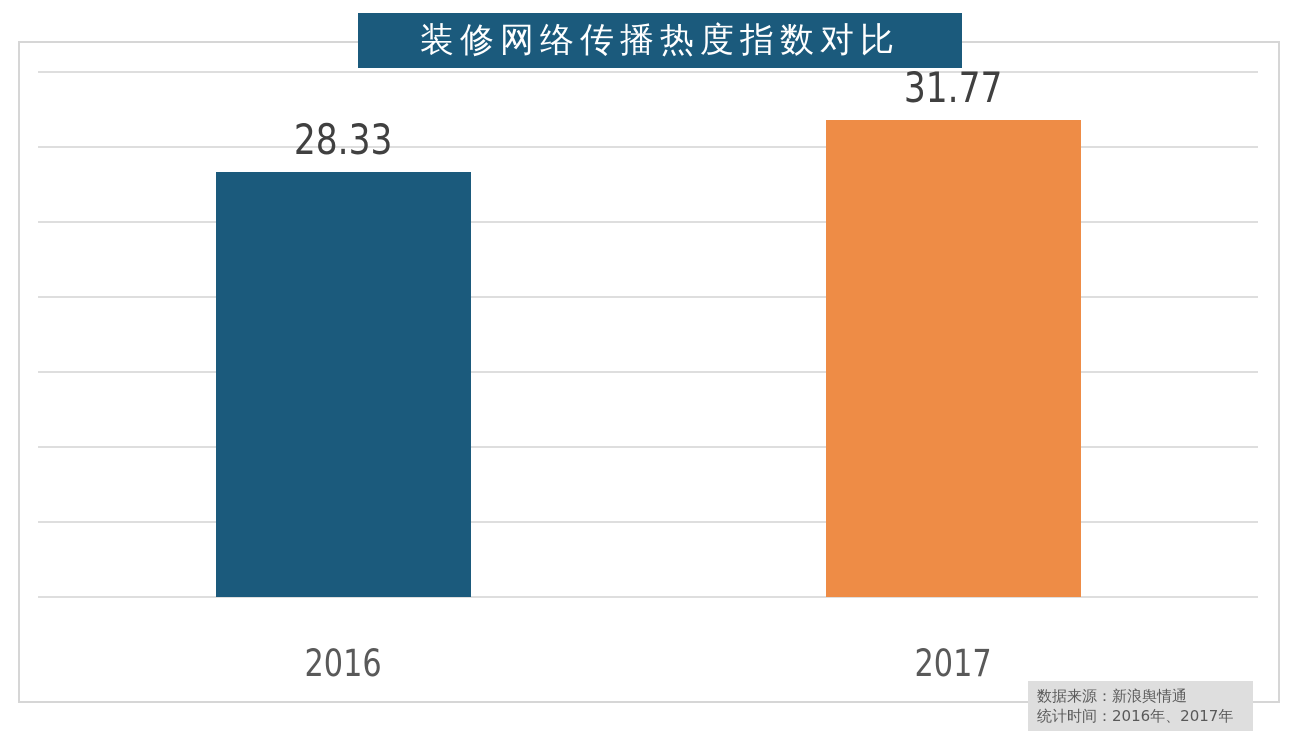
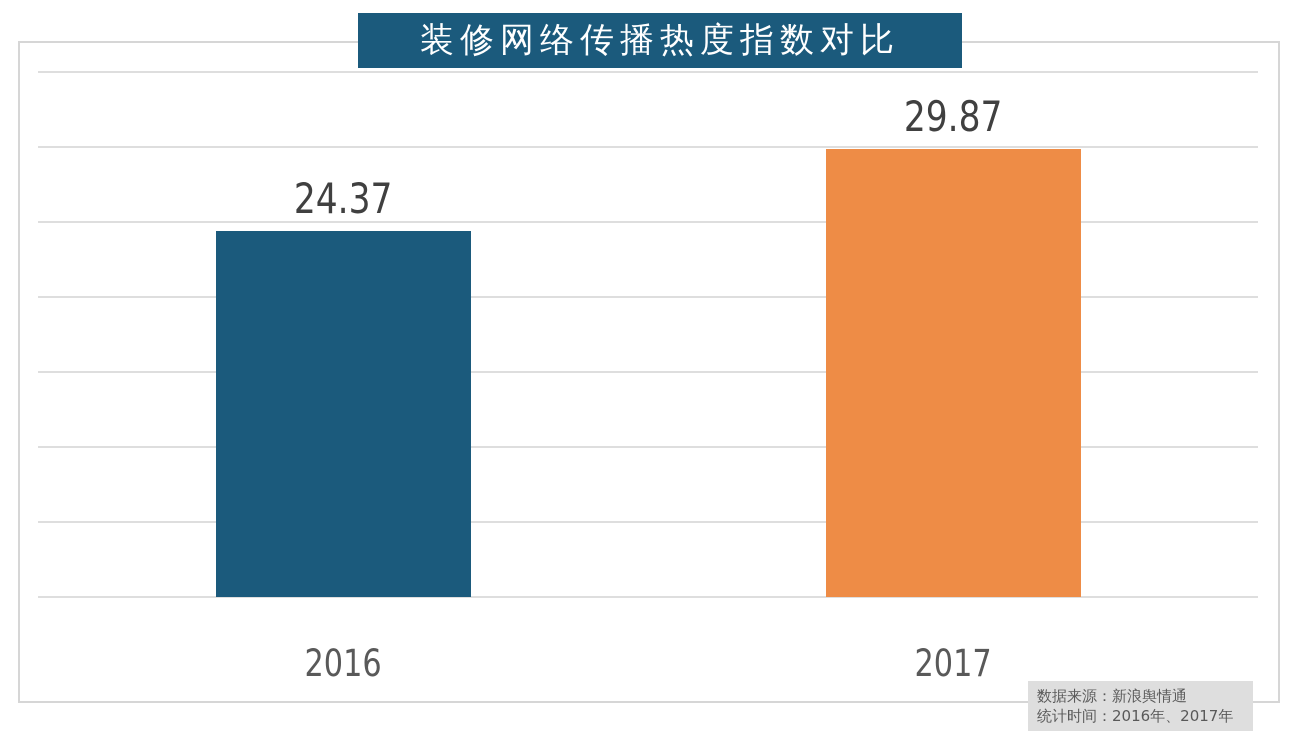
2016: 28.33 -> 24.37
2017: 31.77 -> 29.87
